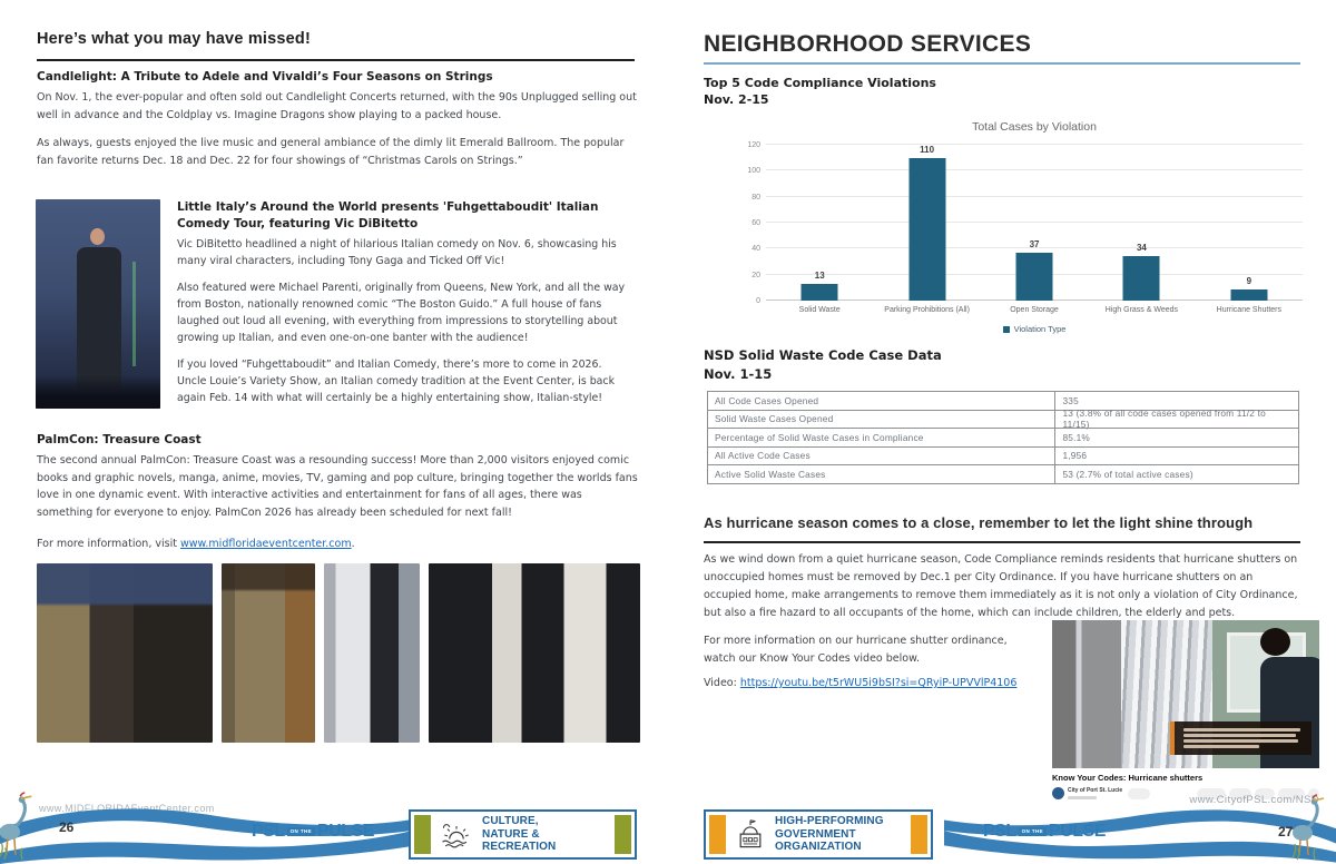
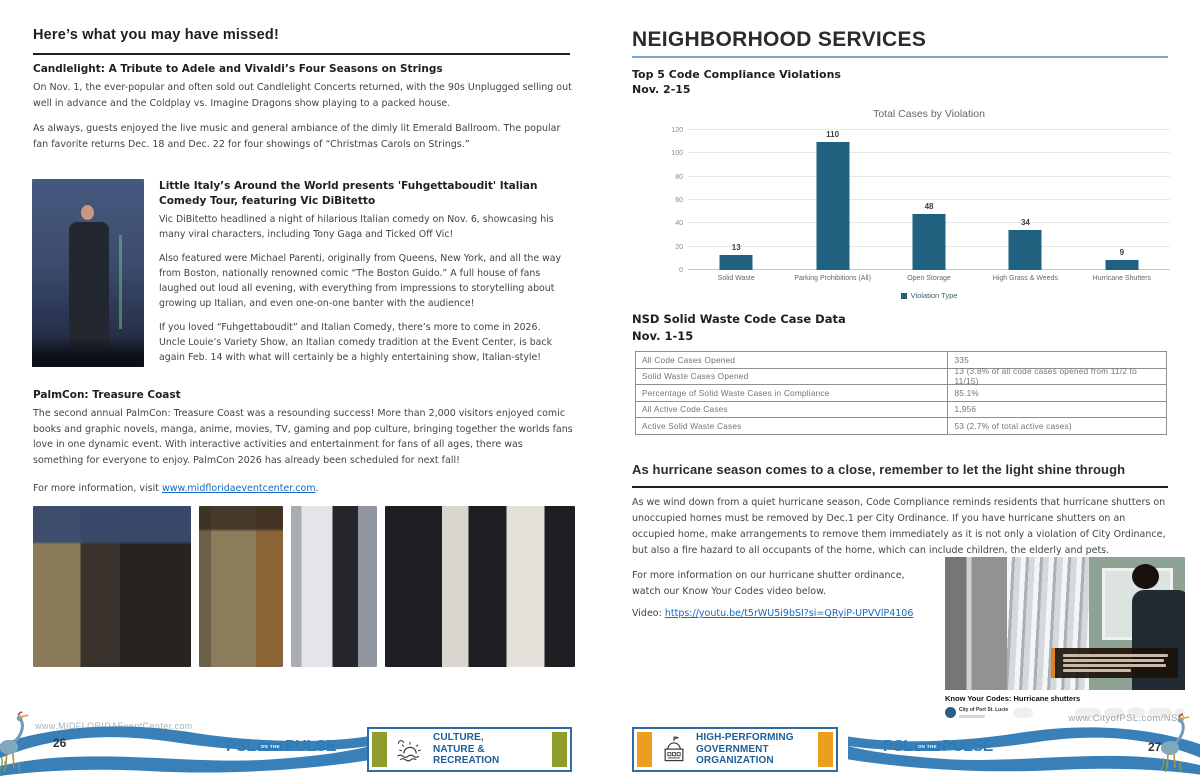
Open Storage: 37 -> 48
